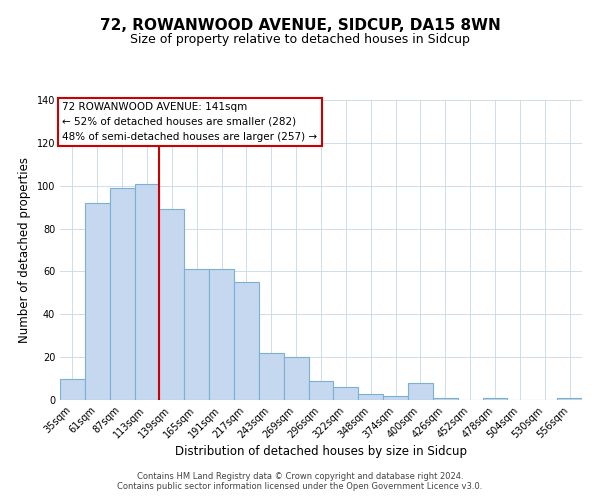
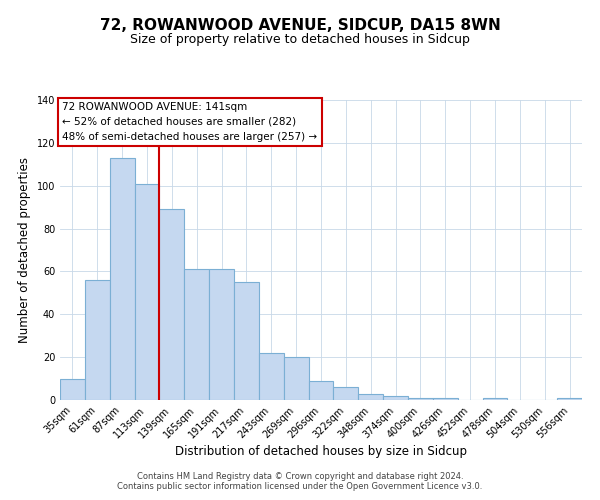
61sqm: 92 -> 56
87sqm: 99 -> 113
400sqm: 8 -> 1
